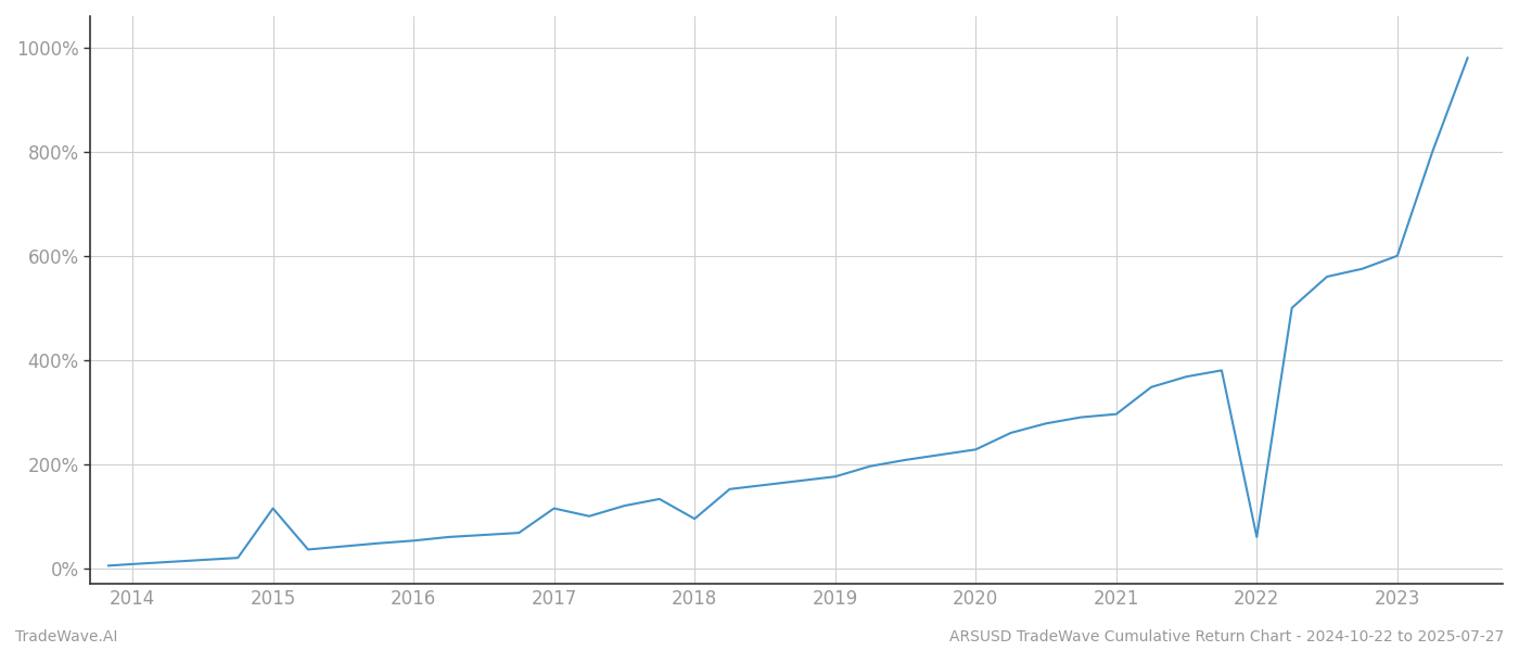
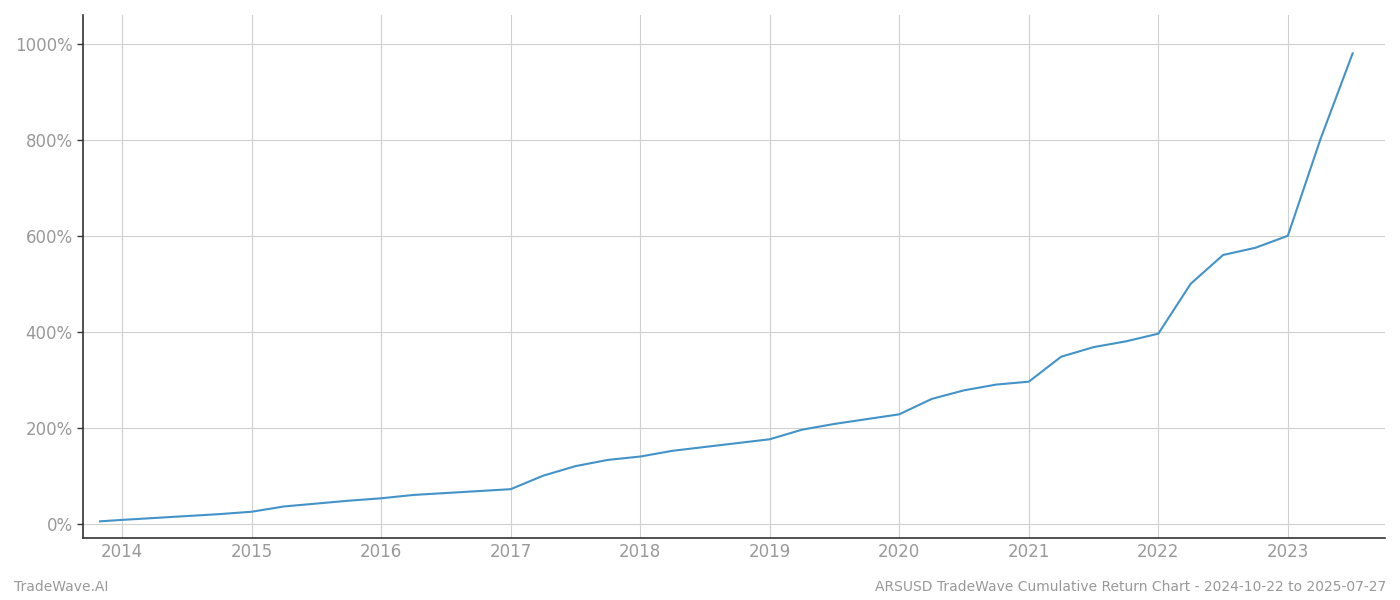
2015: 115% -> 25%
2017: 115% -> 72%
2018: 95% -> 140%
2022: 60% -> 396%
